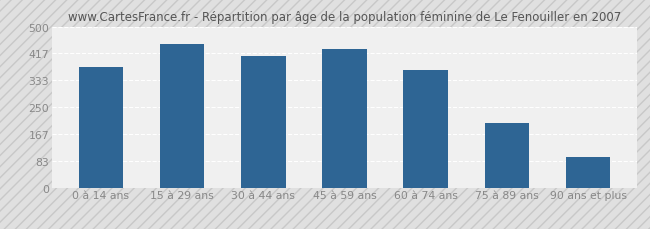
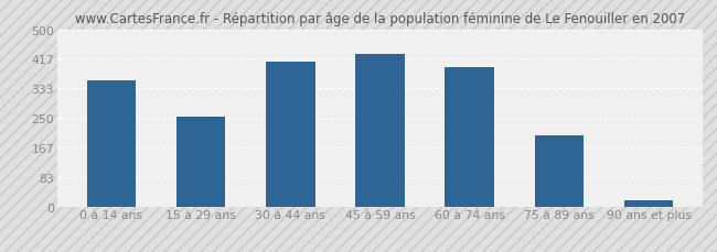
0 à 14 ans: 375 -> 355
15 à 29 ans: 445 -> 253
60 à 74 ans: 365 -> 392
90 ans et plus: 95 -> 18
